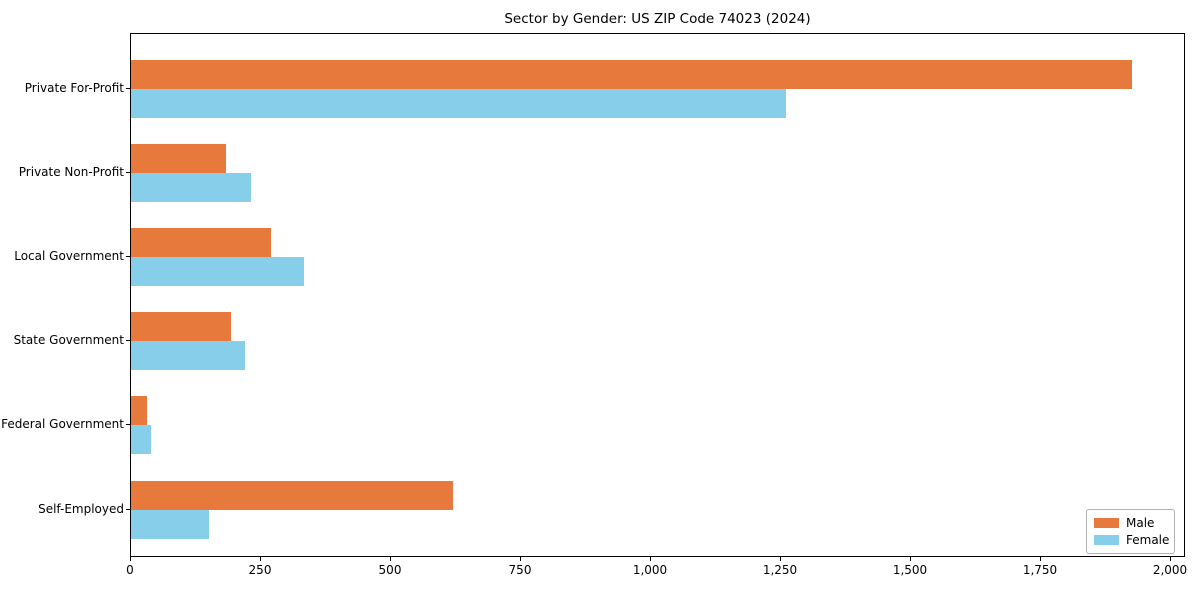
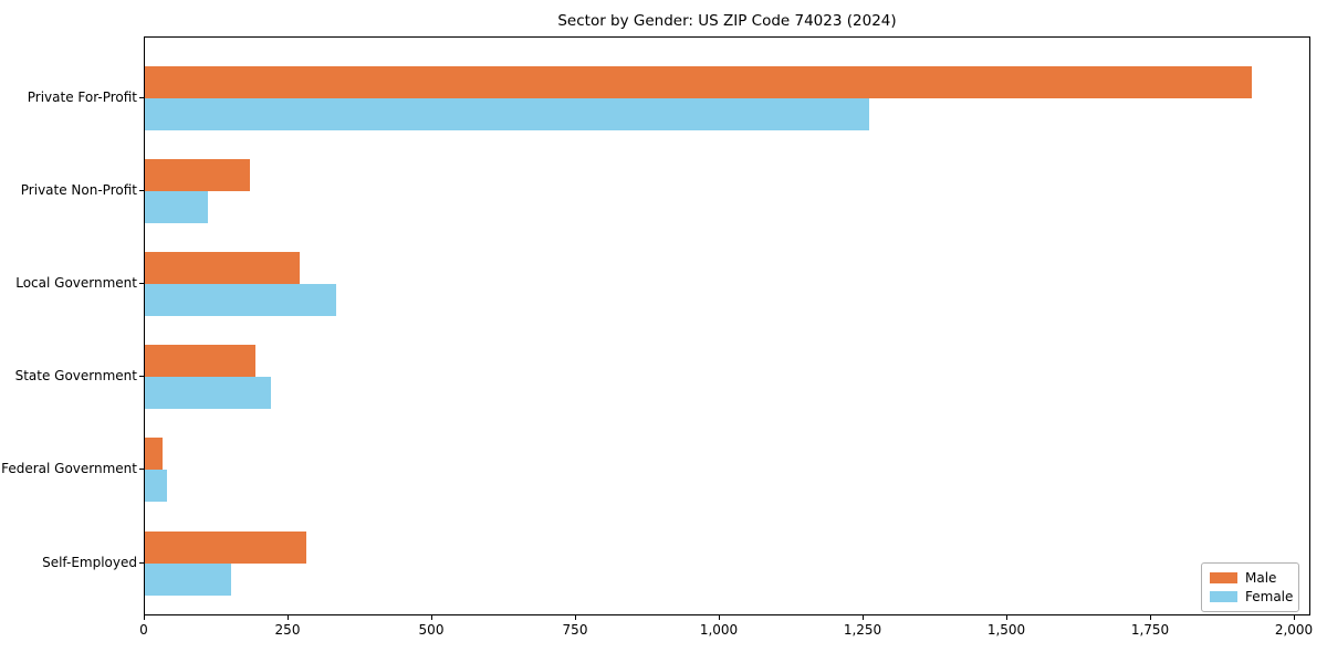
Female/Private Non-Profit: 230 -> 110
Male/Self-Employed: 620 -> 280
